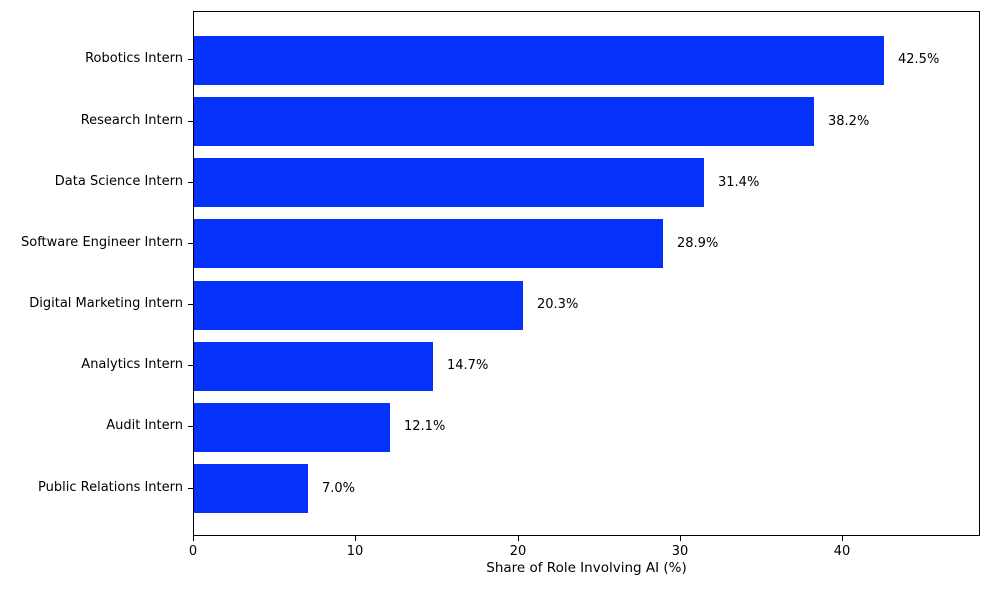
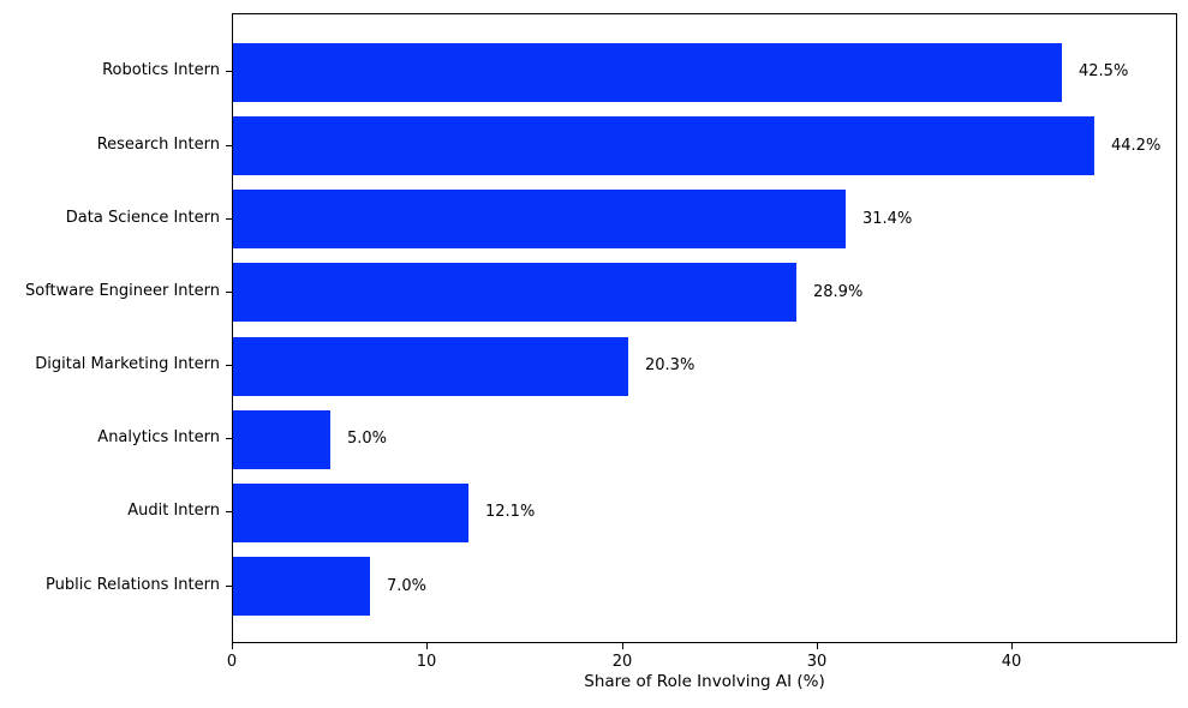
Research Intern: 38.2% -> 44.2%
Analytics Intern: 14.7% -> 5.0%
